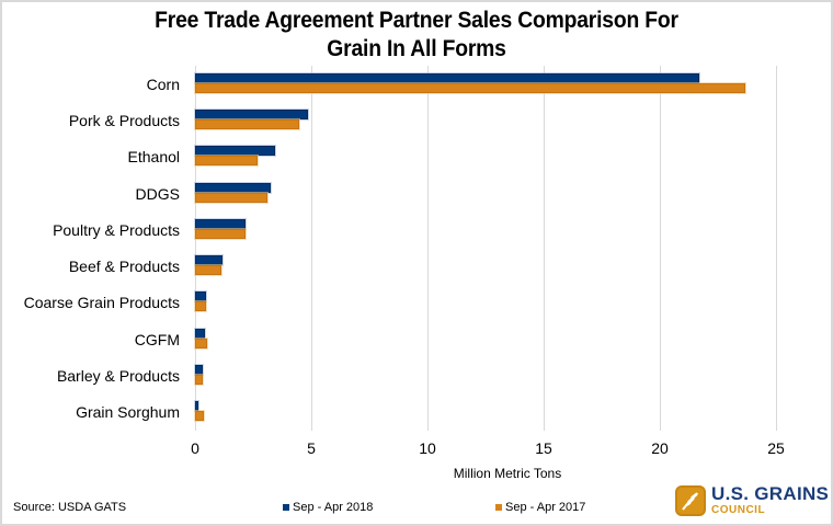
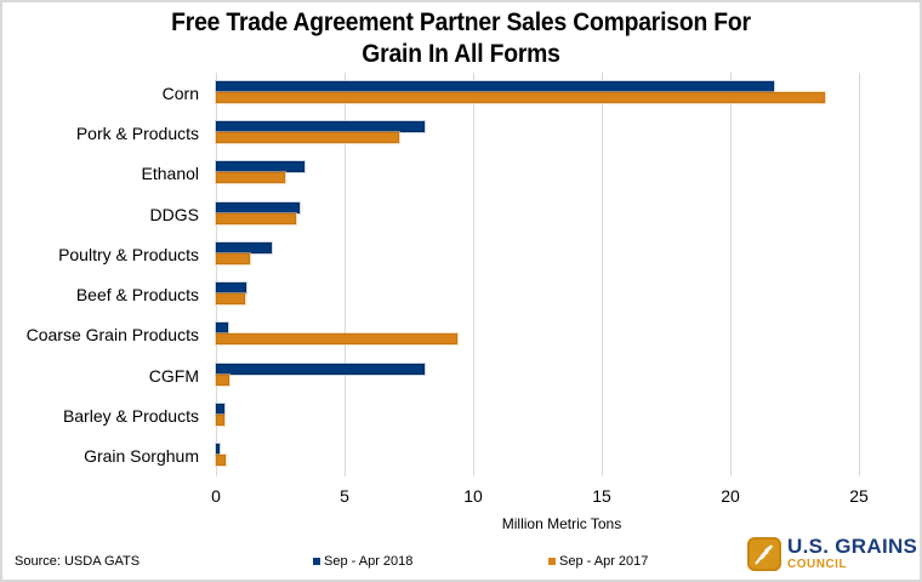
Sep - Apr 2018/Pork & Products: 4.9 -> 8.1
Sep - Apr 2017/Pork & Products: 4.5 -> 7.1
Sep - Apr 2017/Poultry & Products: 2.2 -> 1.3
Sep - Apr 2017/Coarse Grain Products: 0.5 -> 9.4
Sep - Apr 2018/CGFM: 0.4 -> 8.1
